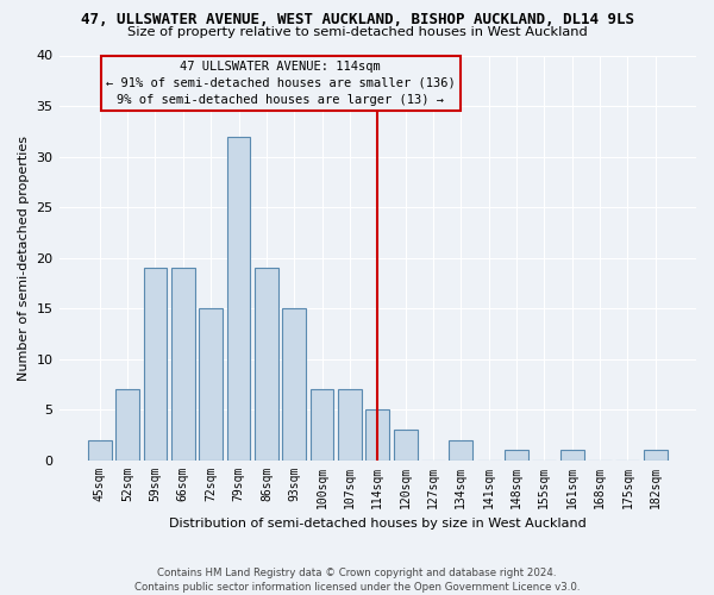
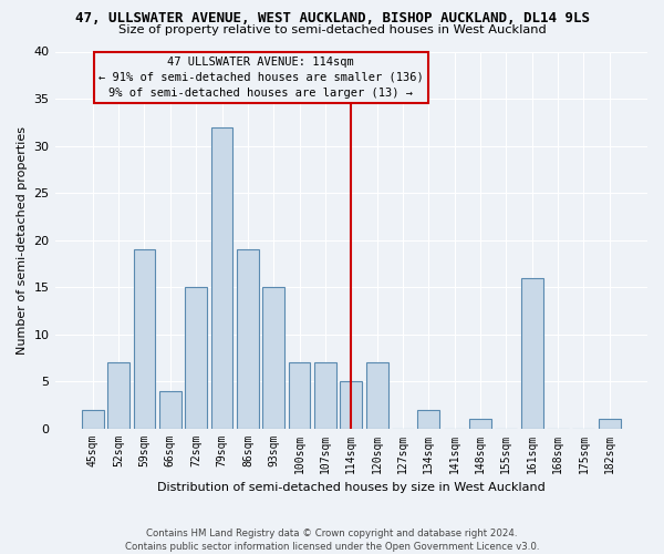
66sqm: 19 -> 4
120sqm: 3 -> 7
161sqm: 1 -> 16
